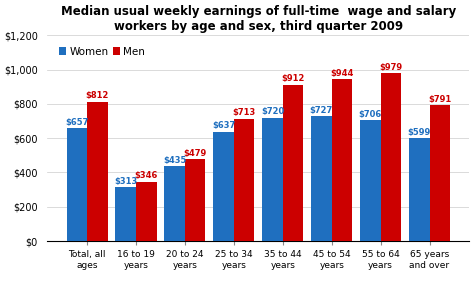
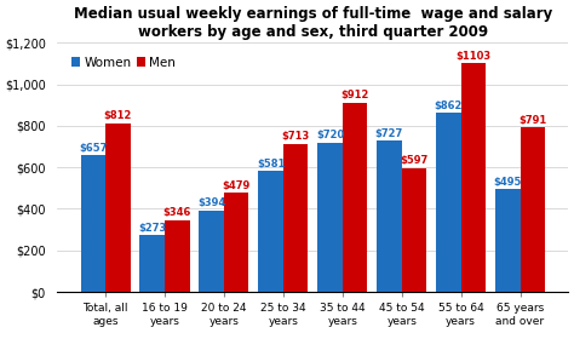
Women/16 to 19 years: $313 -> $273
Women/20 to 24 years: $435 -> $394
Women/25 to 34 years: $637 -> $581
Men/45 to 54 years: $944 -> $597
Women/55 to 64 years: $706 -> $862
Men/55 to 64 years: $979 -> $1103
Women/65 years and over: $599 -> $495
